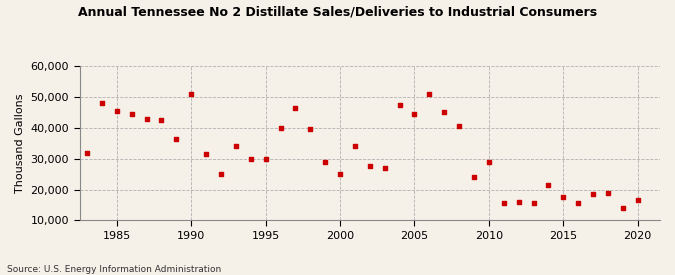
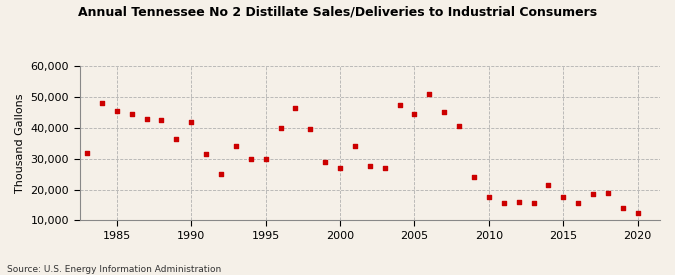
1990: 51,000 -> 42,000
2000: 25,000 -> 27,000
2010: 29,000 -> 17,500
2020: 16,500 -> 12,500
